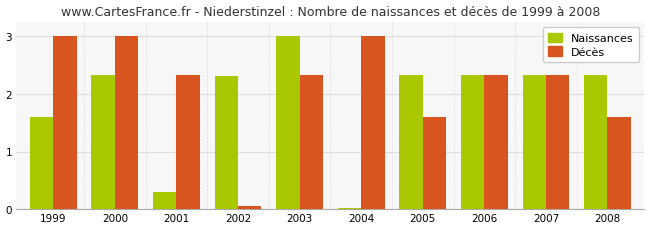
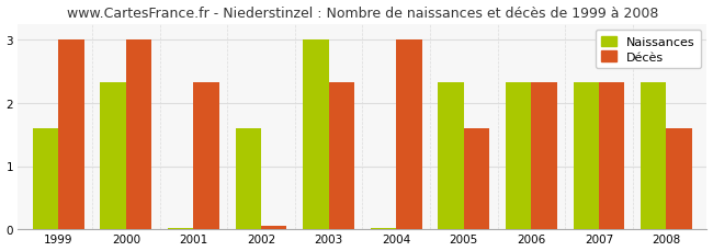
Naissances/2001: 0.30 -> 0.03
Naissances/2002: 2.30 -> 1.60
